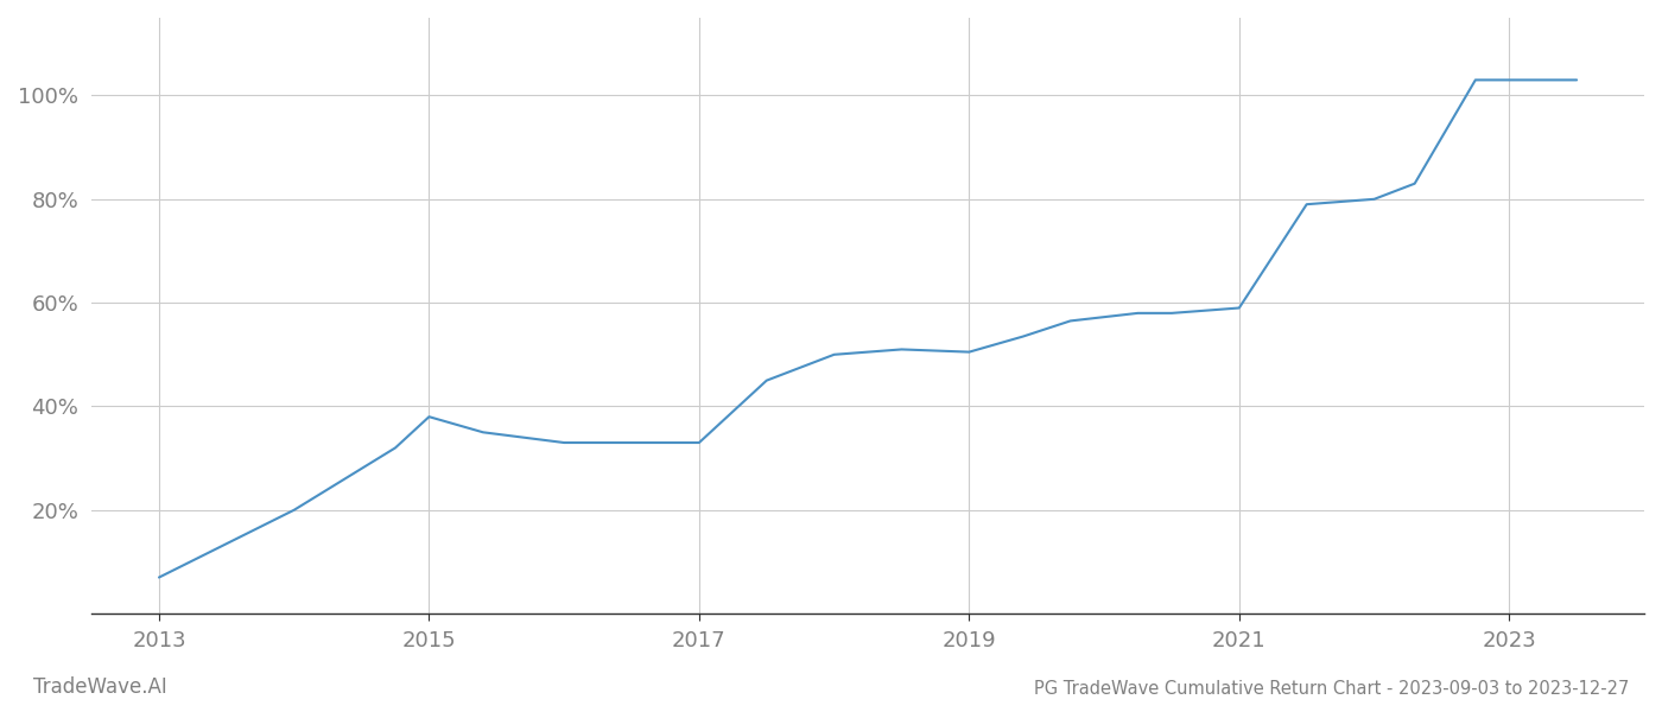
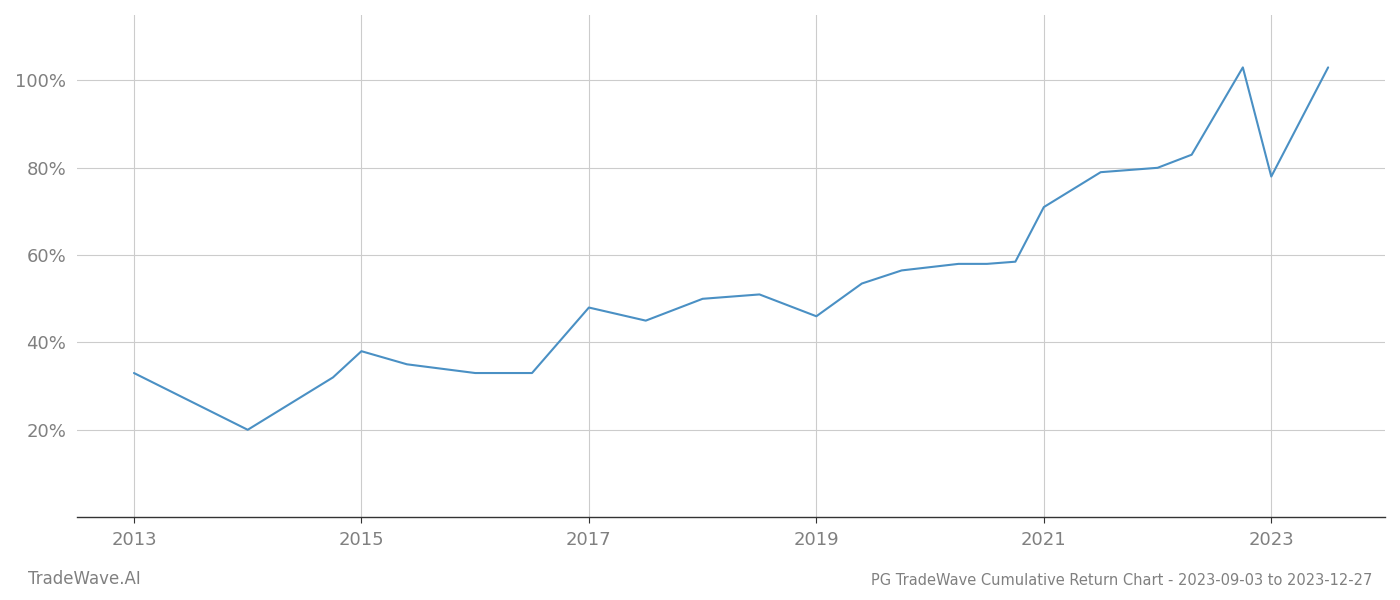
2013: 7.0% -> 33.0%
2017: 33.0% -> 48.0%
2019: 50.5% -> 46.0%
2021: 59.0% -> 71.0%
2023: 103.0% -> 78.0%
